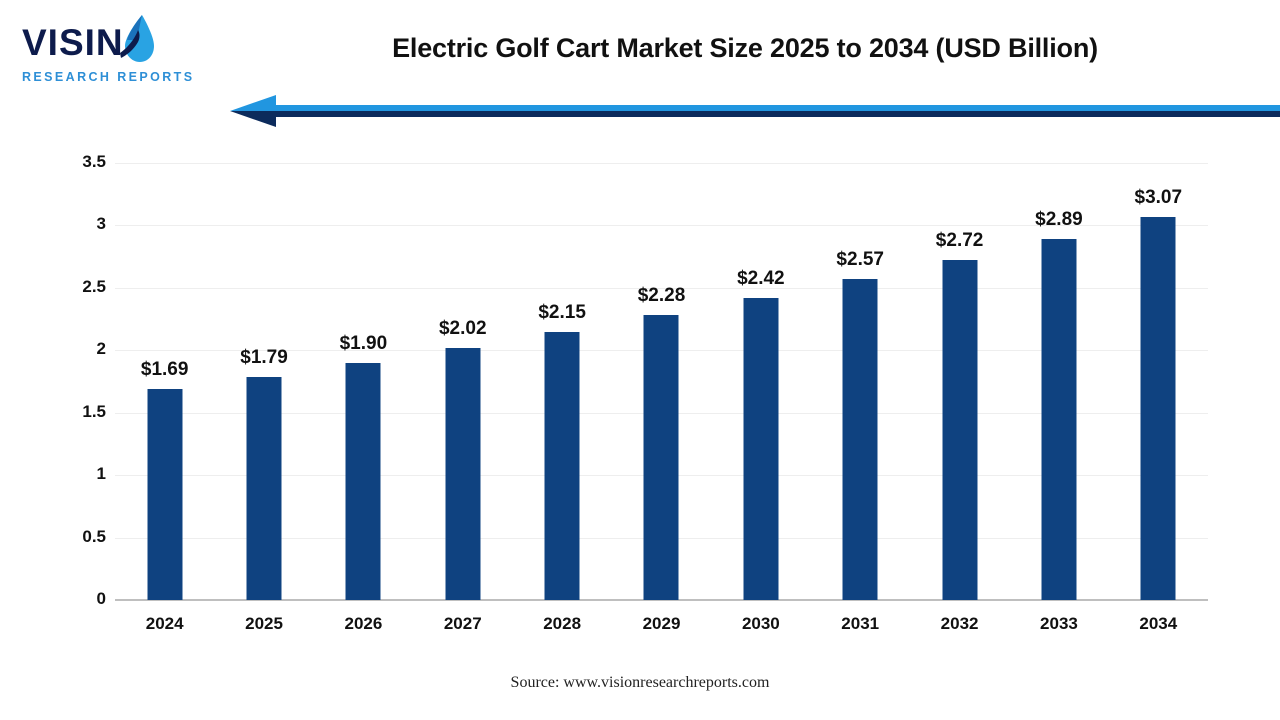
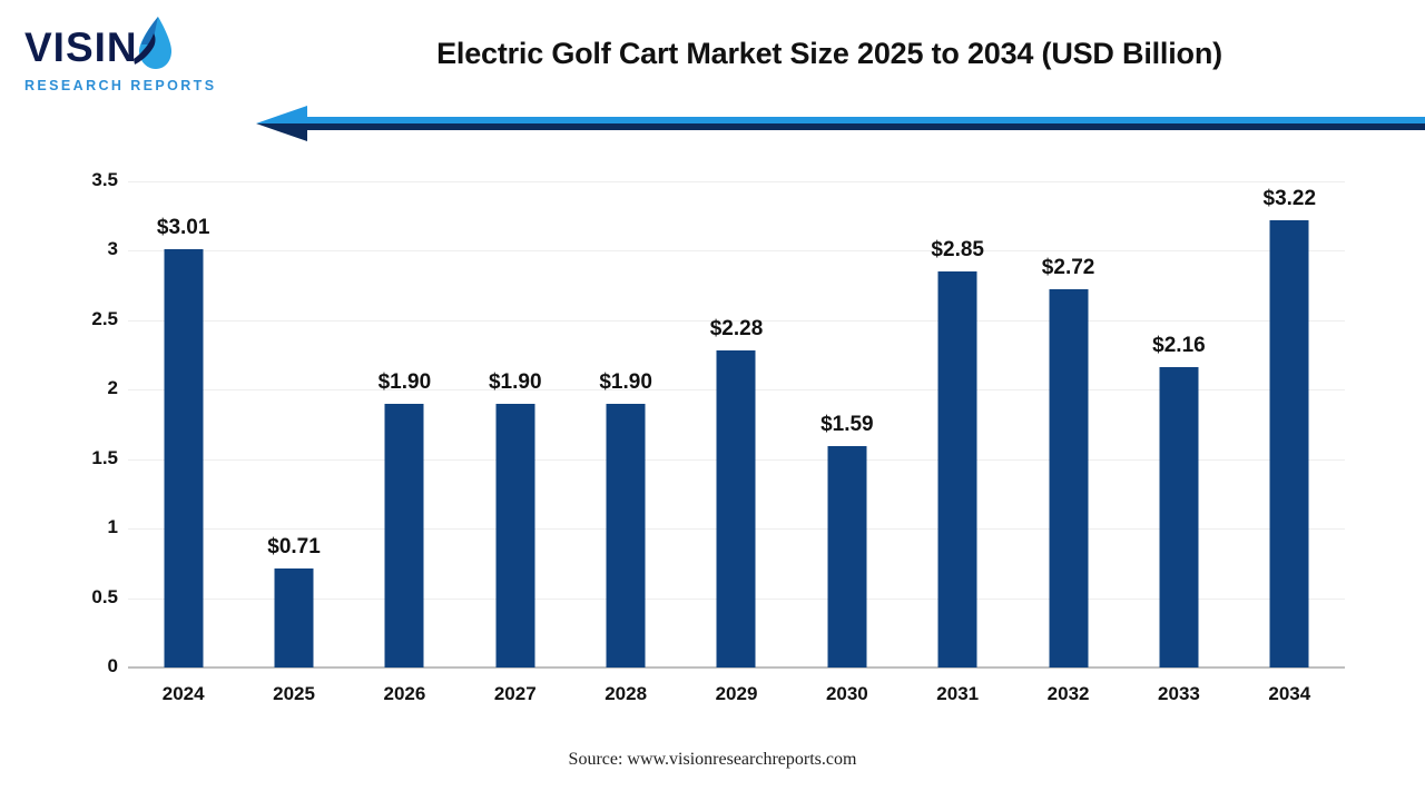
2024: $1.69 -> $3.01
2025: $1.79 -> $0.71
2027: $2.02 -> $1.90
2028: $2.15 -> $1.90
2030: $2.42 -> $1.59
2031: $2.57 -> $2.85
2033: $2.89 -> $2.16
2034: $3.07 -> $3.22
